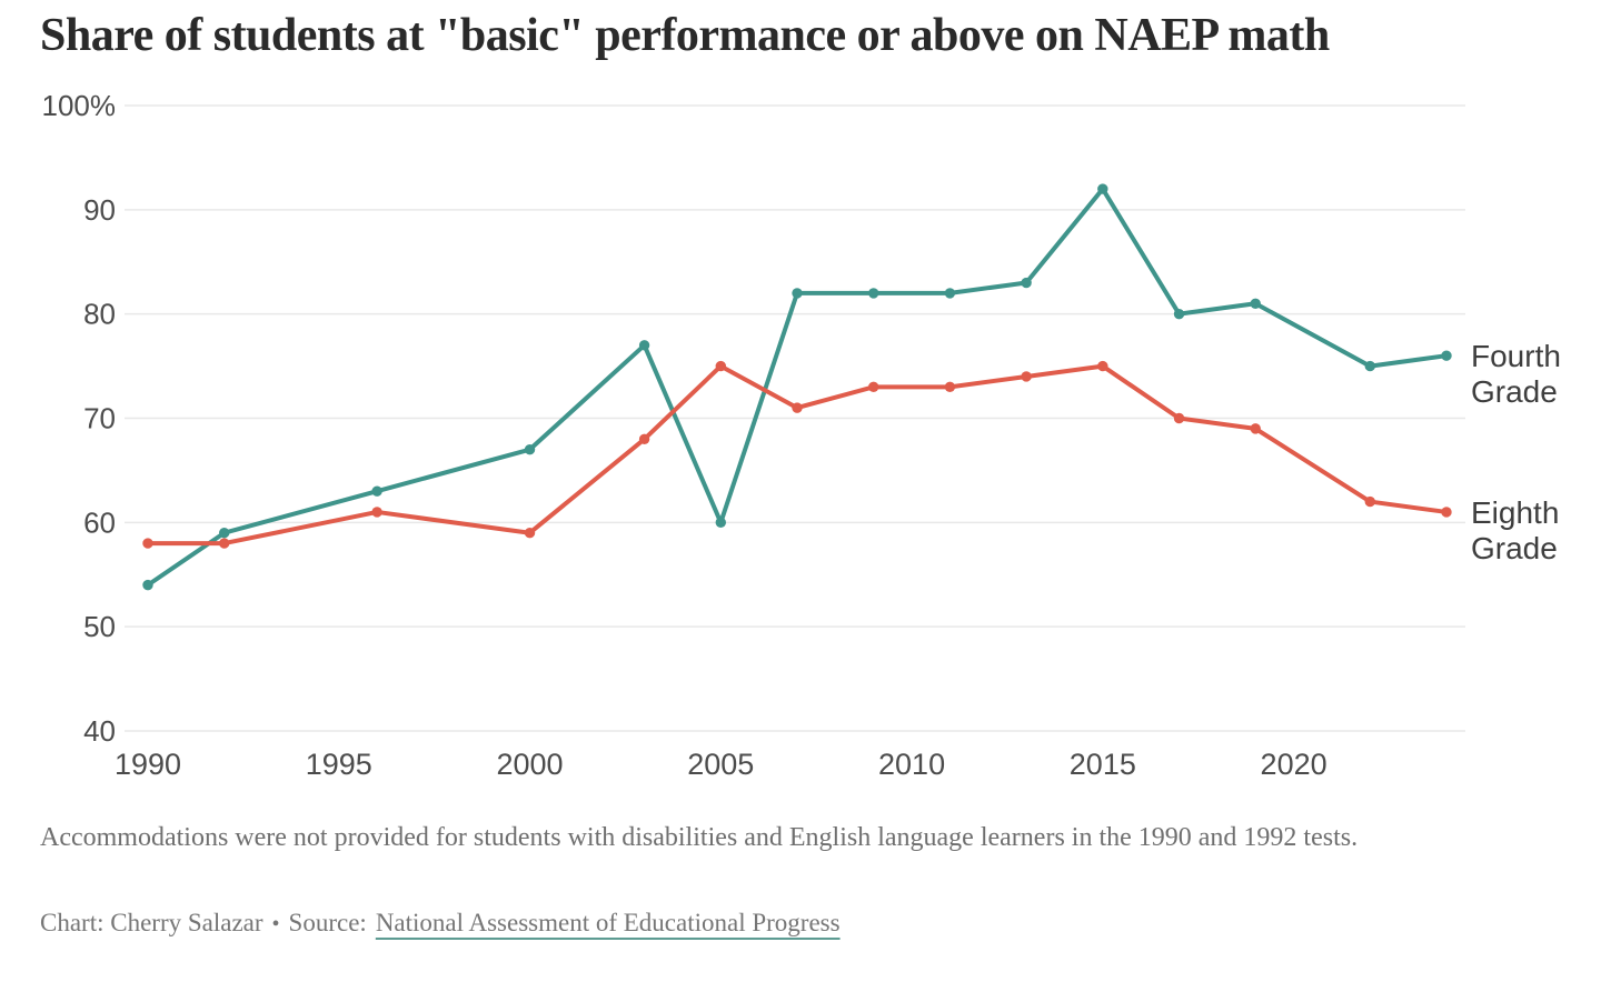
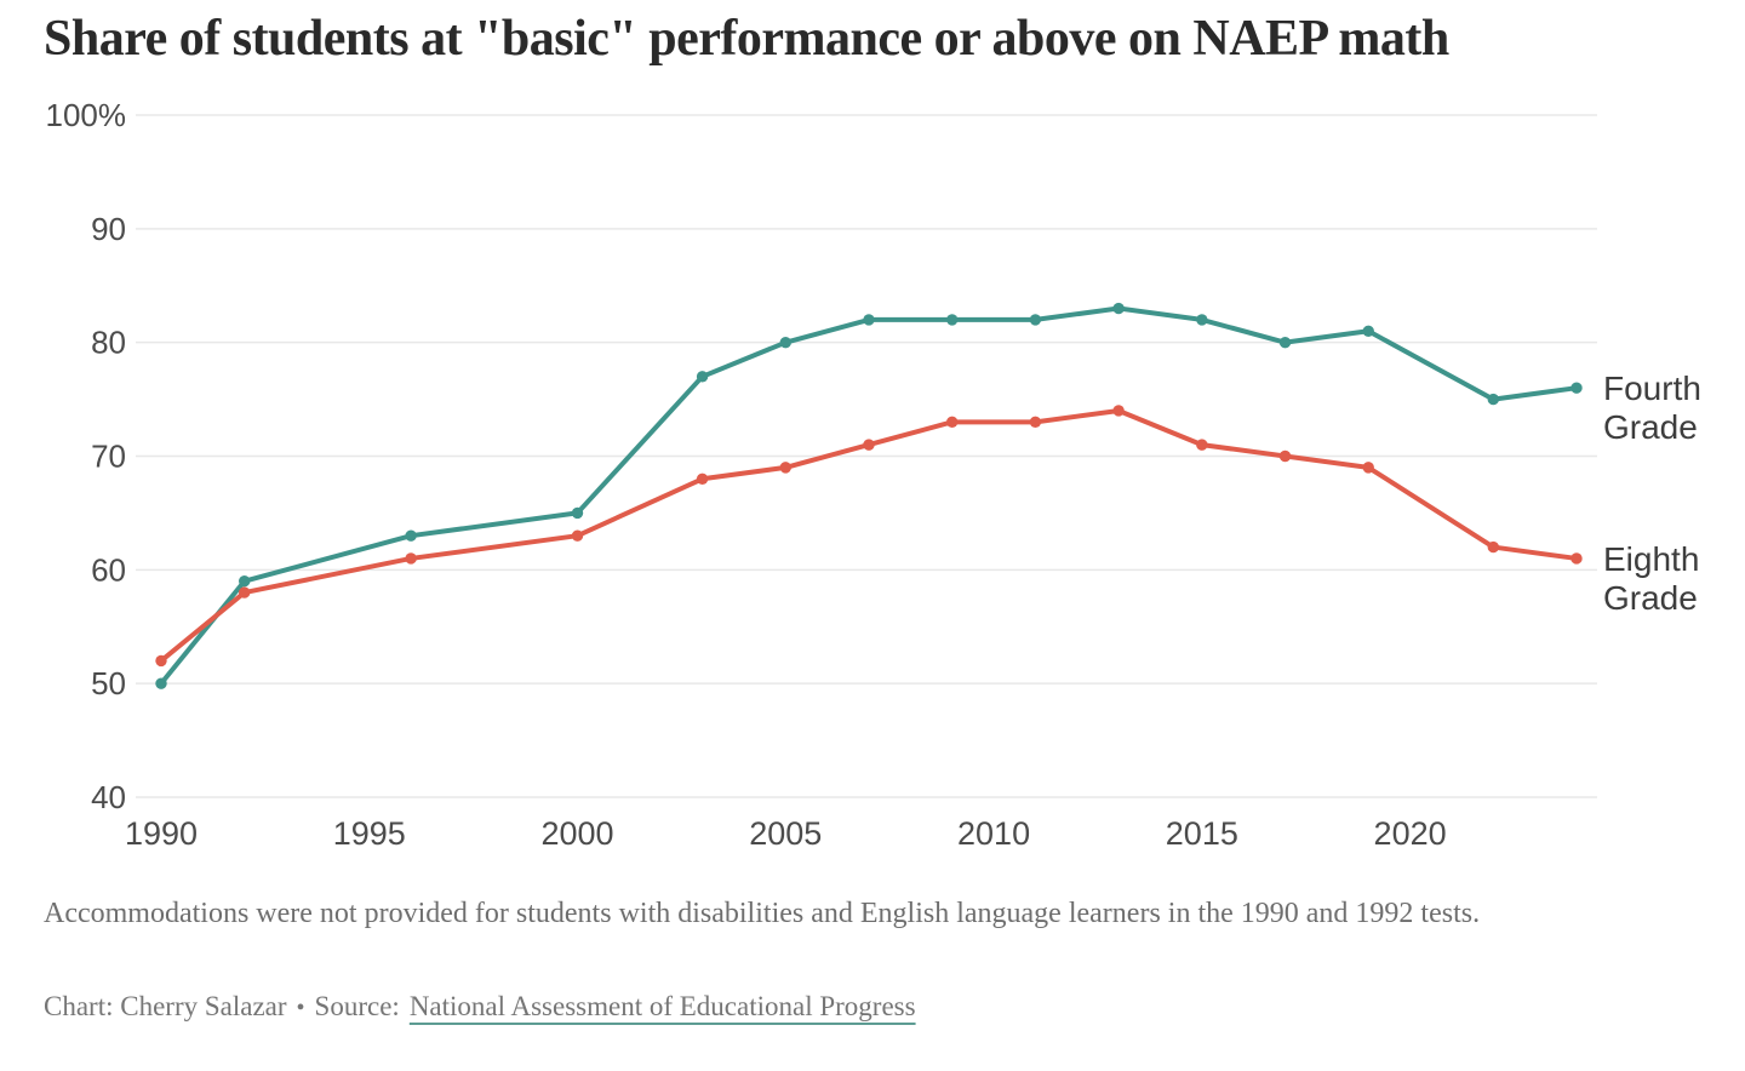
Fourth Grade/1990: 54% -> 50%
Eighth Grade/1990: 58% -> 52%
Fourth Grade/2000: 67% -> 65%
Eighth Grade/2000: 59% -> 63%
Fourth Grade/2005: 60% -> 80%
Eighth Grade/2005: 75% -> 69%
Fourth Grade/2015: 92% -> 82%
Eighth Grade/2015: 75% -> 71%
